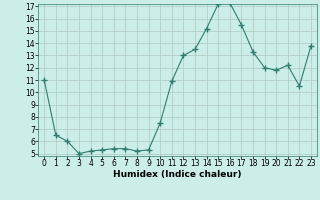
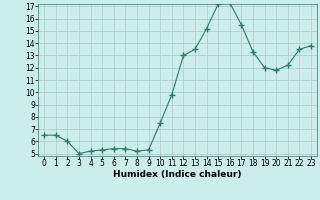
0: 11.0 -> 6.5
11: 10.9 -> 9.8
22: 10.5 -> 13.5
